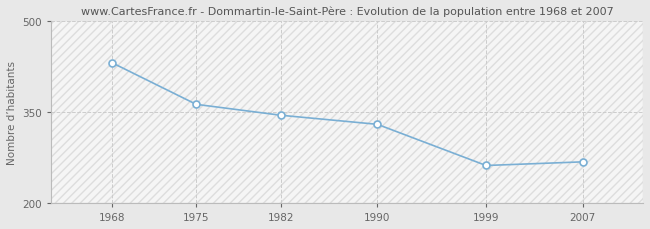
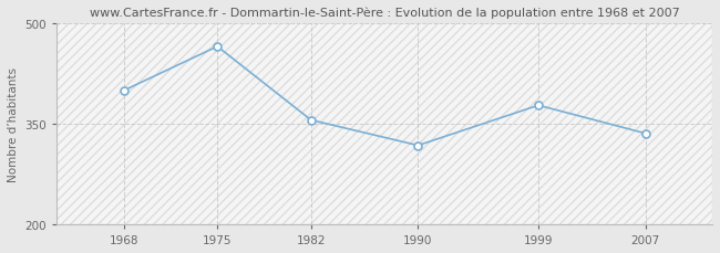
1968: 432 -> 400
1975: 363 -> 466
1982: 345 -> 356
1990: 330 -> 318
1999: 262 -> 378
2007: 268 -> 336
